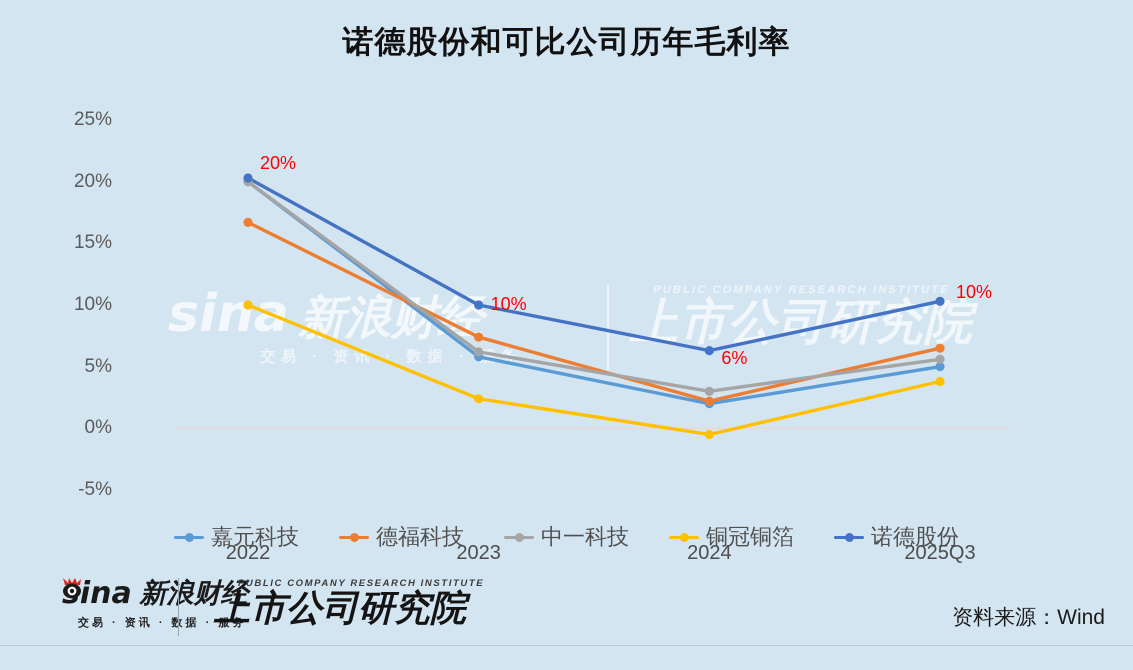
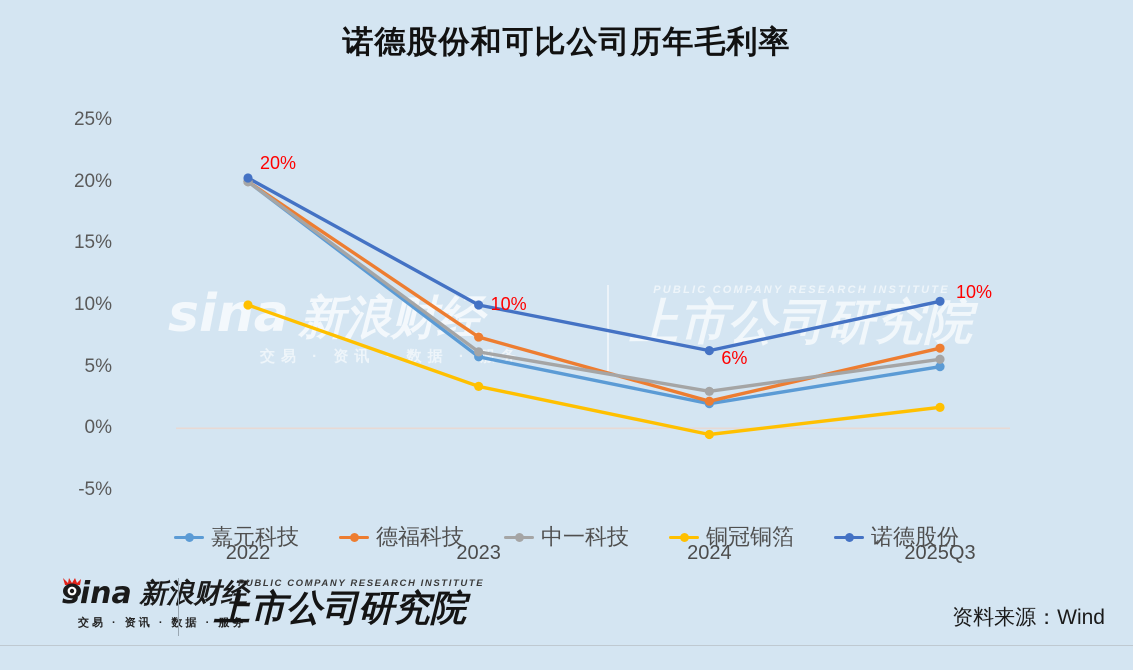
德福科技/2022: 16.7% -> 20.0%
铜冠铜箔/2023: 2.4% -> 3.4%
铜冠铜箔/2025Q3: 3.8% -> 1.7%
